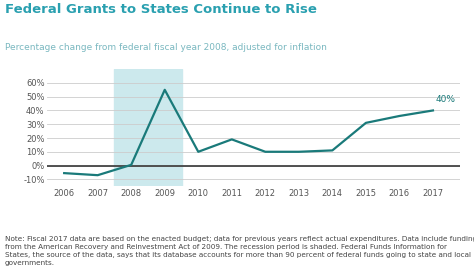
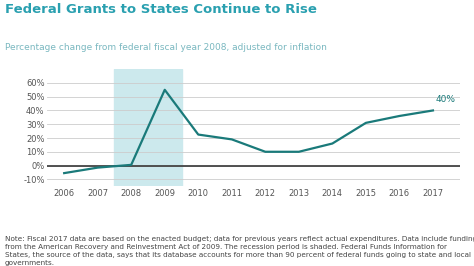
2007: -7% -> -2%
2010: 10% -> 22%
2014: 11% -> 16%
